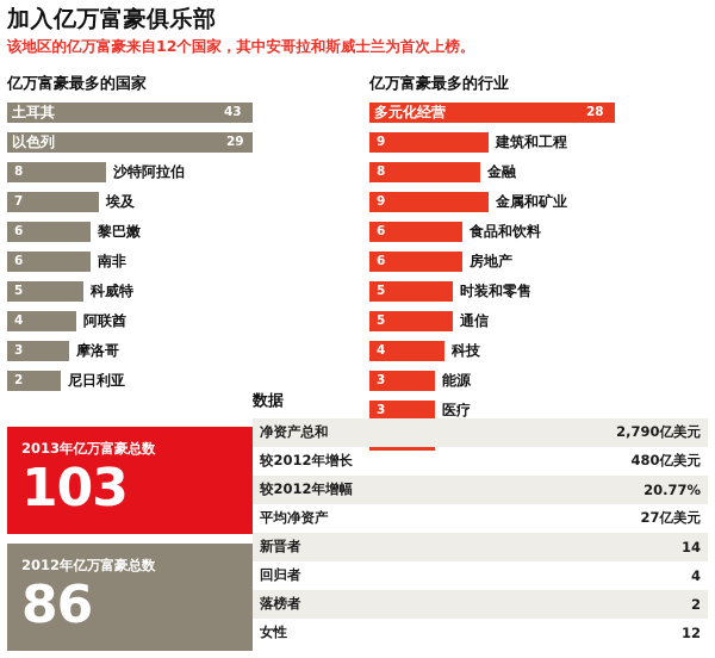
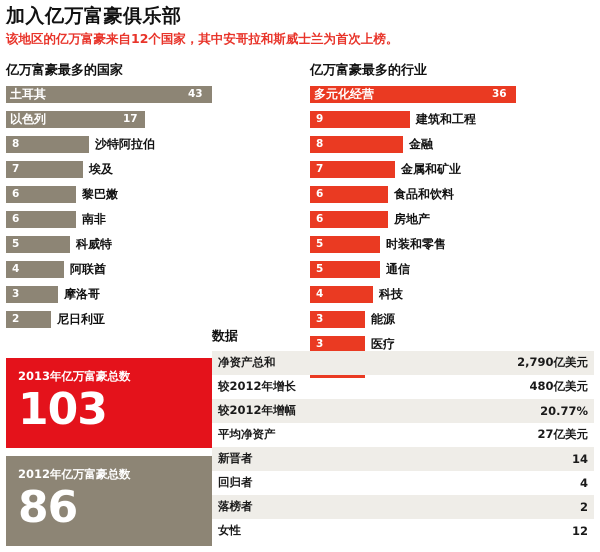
亿万富豪最多的国家/以色列: 29 -> 17
亿万富豪最多的行业/多元化经营: 28 -> 36
亿万富豪最多的行业/金属和矿业: 9 -> 7
